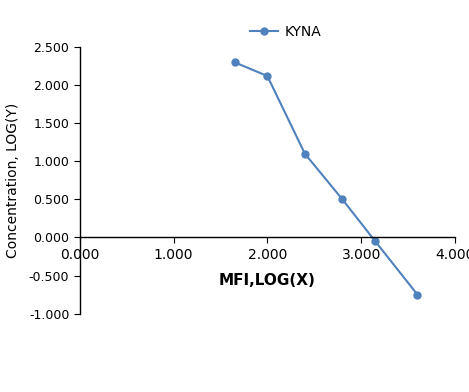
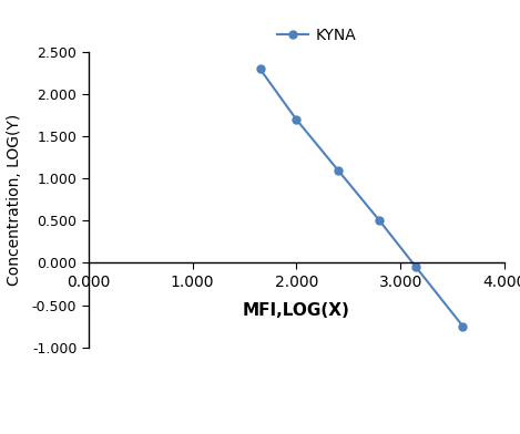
2.000: 2.12 -> 1.70
